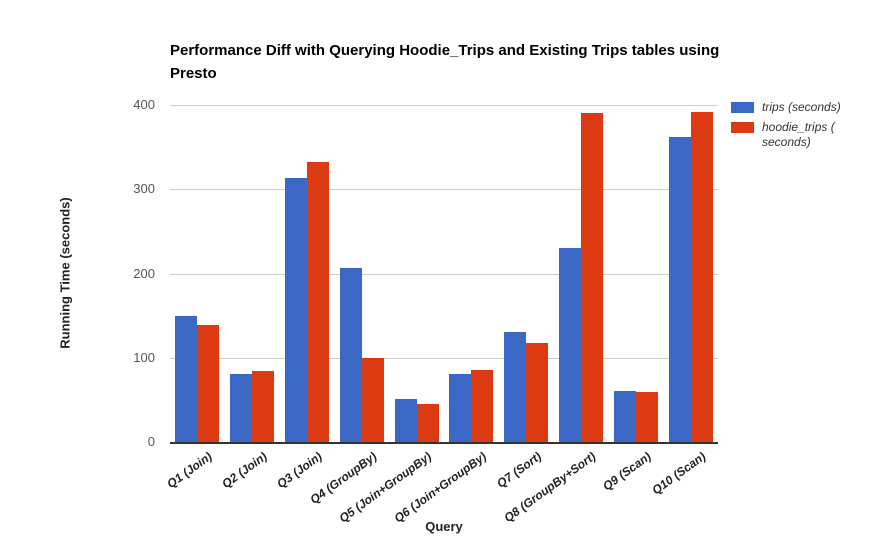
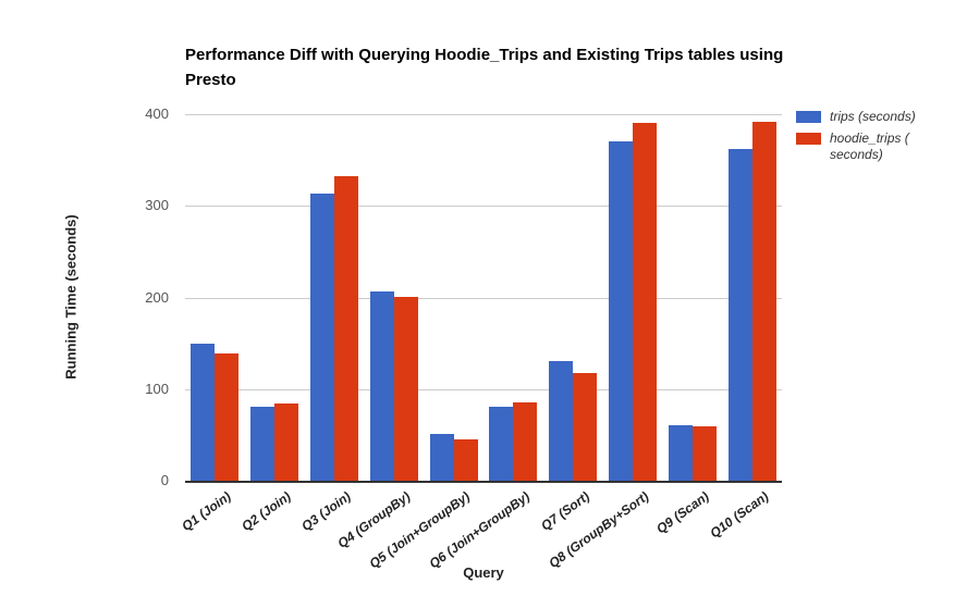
hoodie_trips ( seconds)/Q4 (GroupBy): 100 -> 200
trips (seconds)/Q8 (GroupBy+Sort): 230 -> 370
